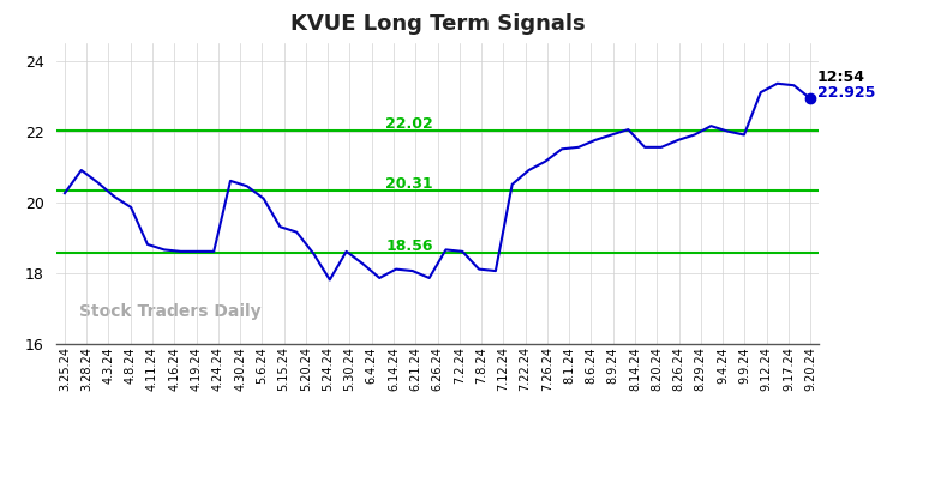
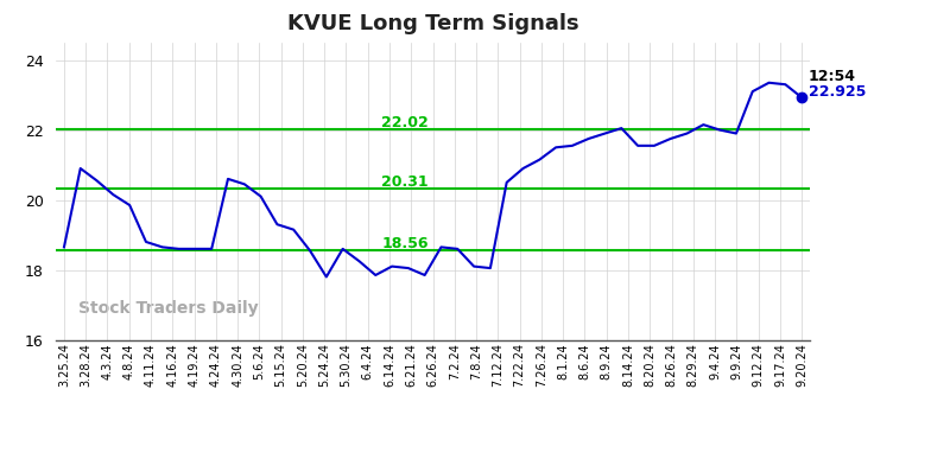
3.25.24: 20.25 -> 18.65
